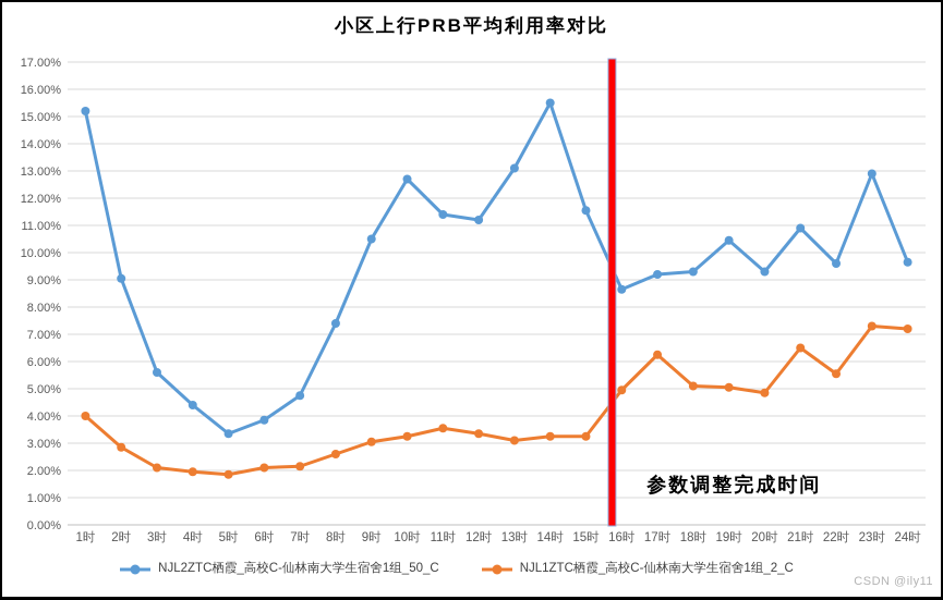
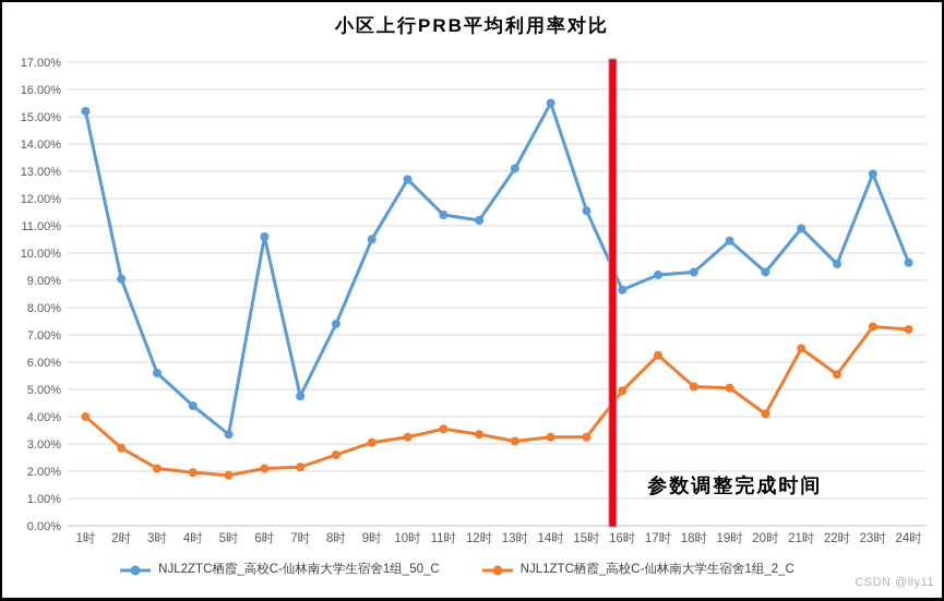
NJL2ZTC栖霞_高校C-仙林南大学生宿舍1组_50_C/6时: 3.9% -> 10.6%
NJL1ZTC栖霞_高校C-仙林南大学生宿舍1组_2_C/20时: 4.8% -> 4.1%
